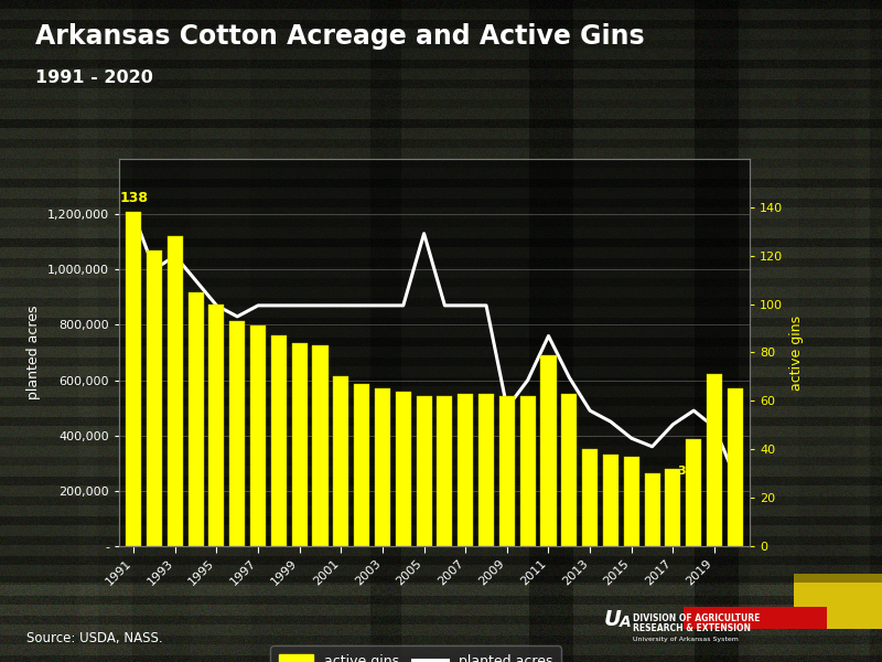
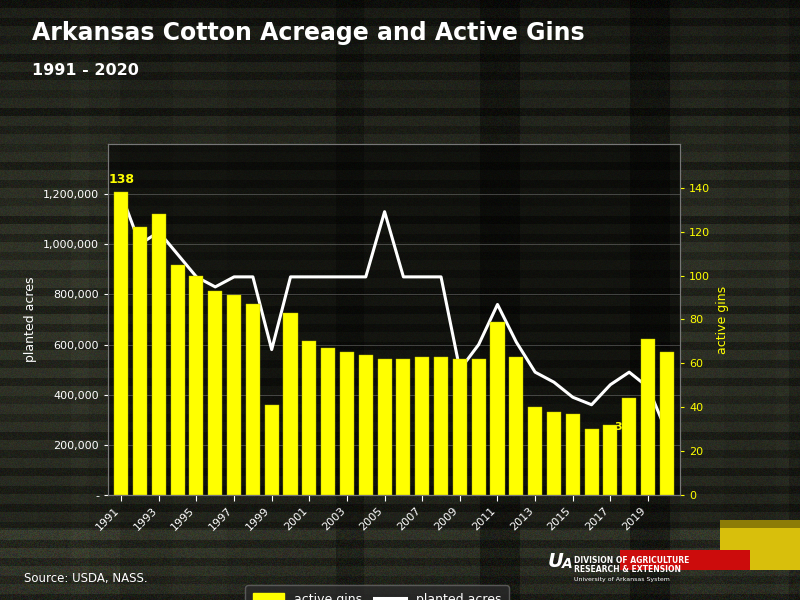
planted acres/1999: 870,000 -> 580,000
active gins/1999: 84 -> 41
